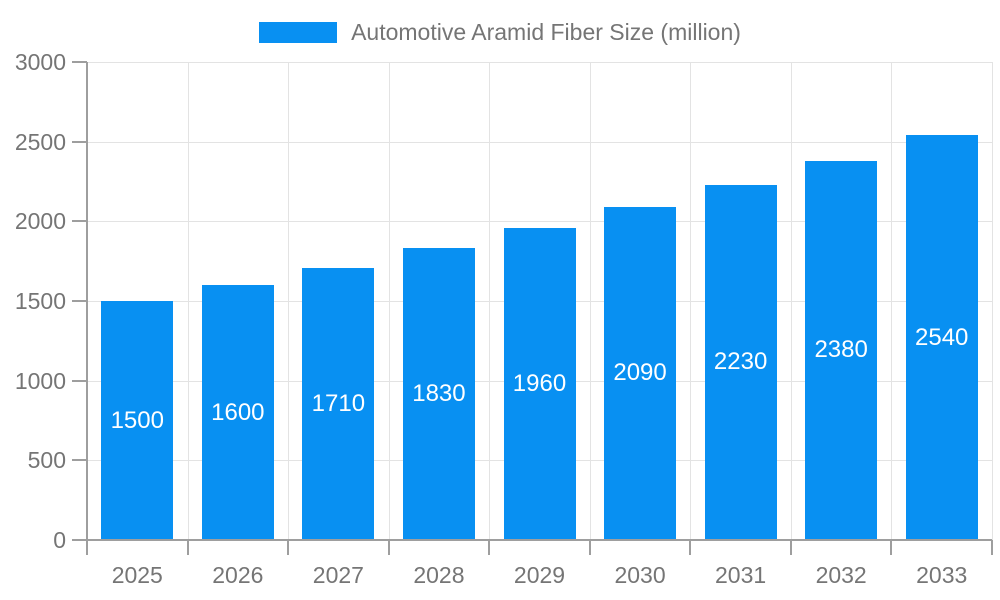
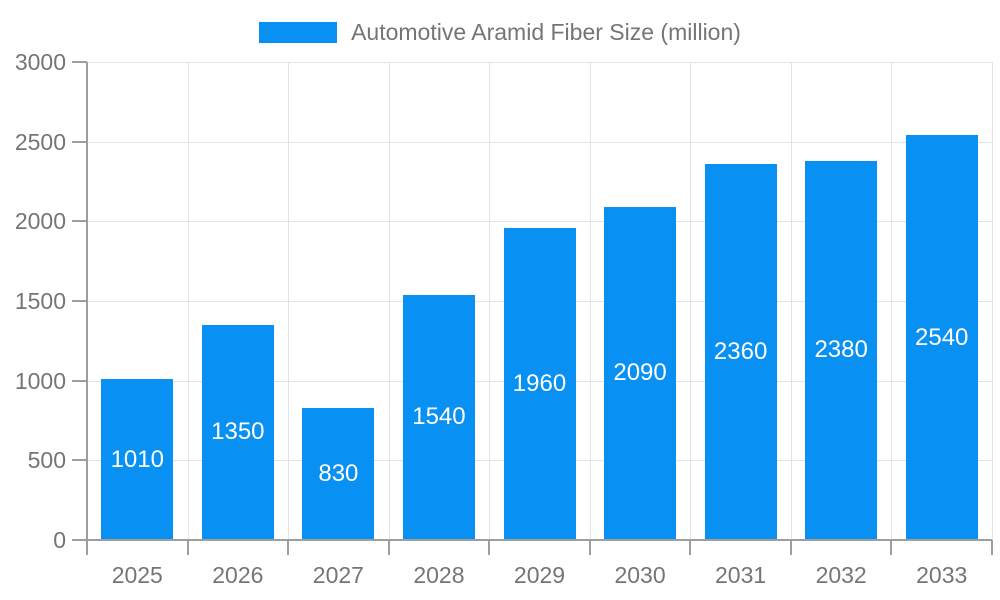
2025: 1500 -> 1010
2026: 1600 -> 1350
2027: 1710 -> 830
2028: 1830 -> 1540
2031: 2230 -> 2360
